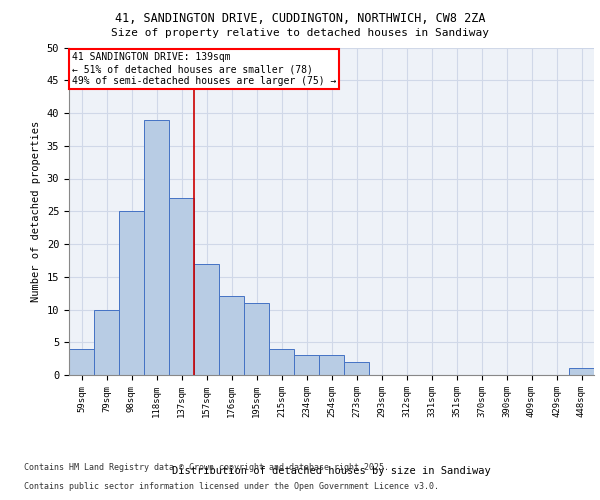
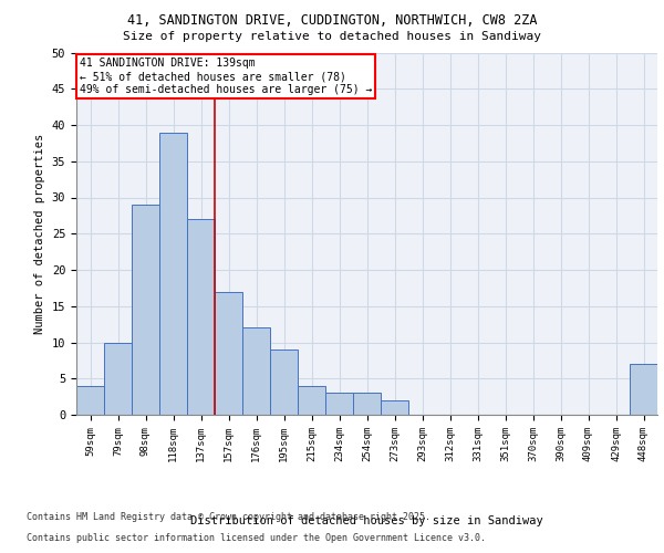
98sqm: 25 -> 29
195sqm: 11 -> 9
448sqm: 1 -> 7
